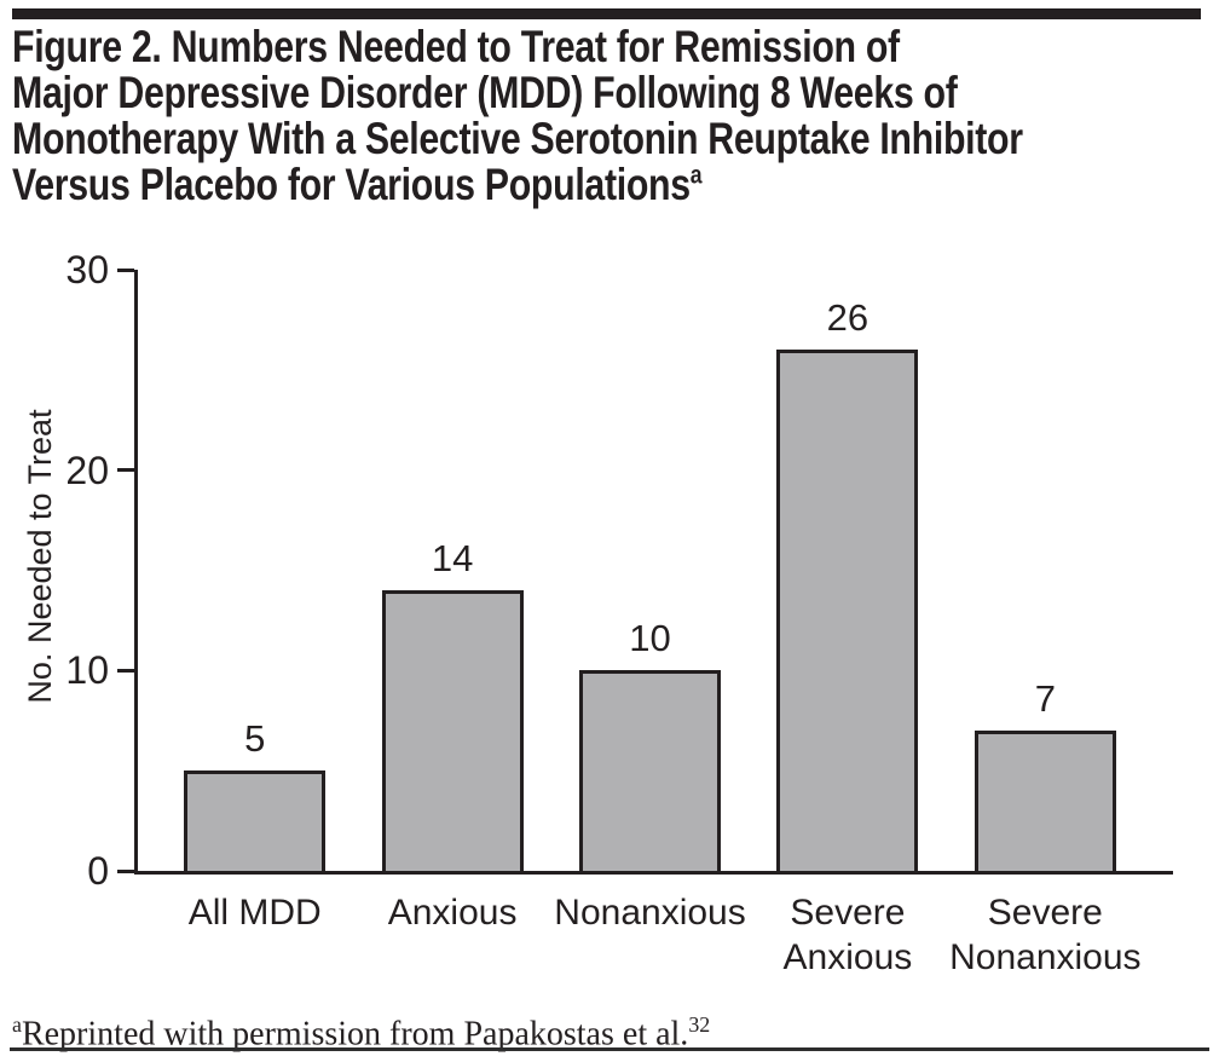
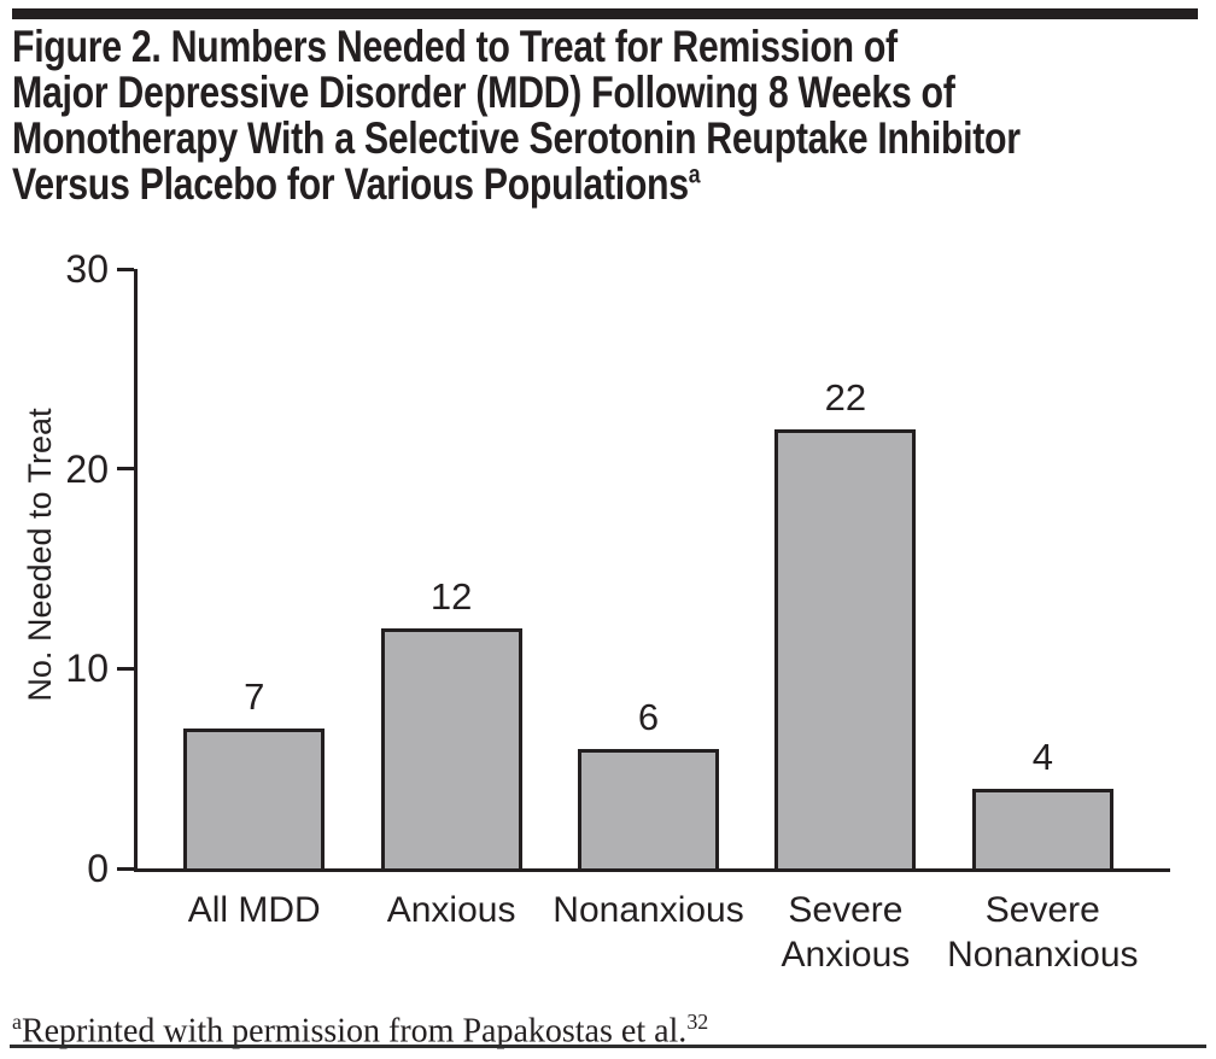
All MDD: 5 -> 7
Anxious: 14 -> 12
Nonanxious: 10 -> 6
Severe Anxious: 26 -> 22
Severe Nonanxious: 7 -> 4
